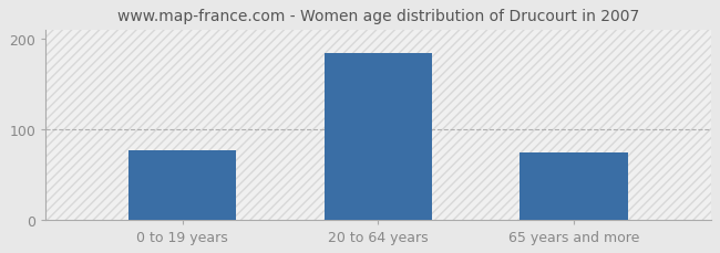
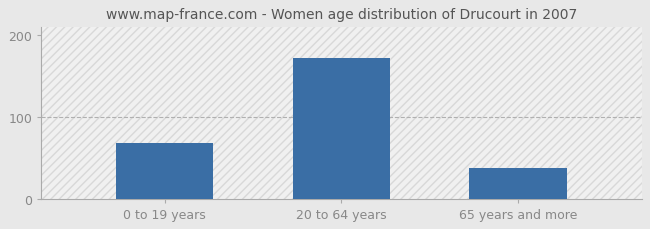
0 to 19 years: 76 -> 68
20 to 64 years: 184 -> 172
65 years and more: 74 -> 38
